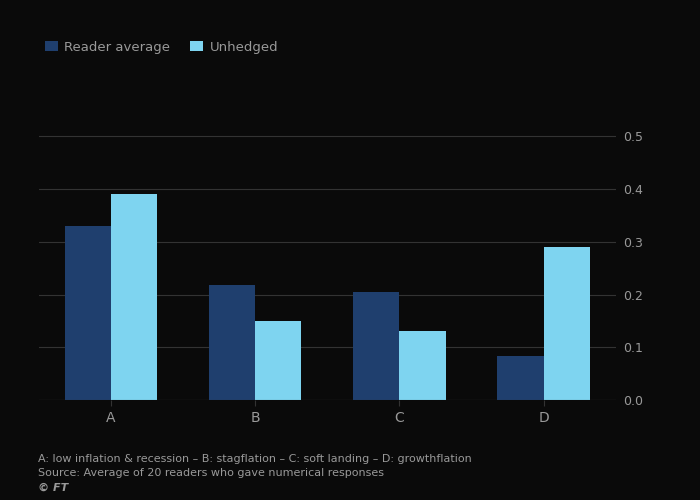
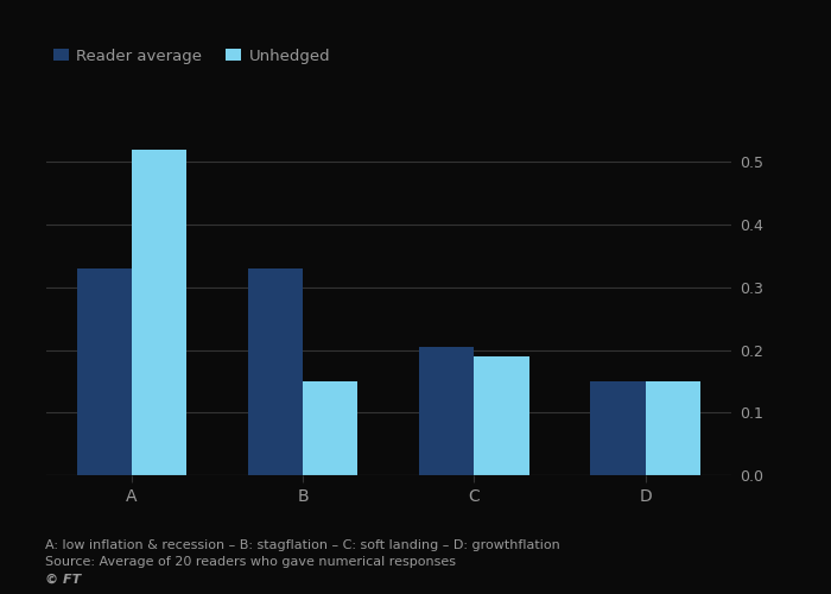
Unhedged/A: 0.39 -> 0.52
Reader average/B: 0.218 -> 0.330
Unhedged/C: 0.13 -> 0.19
Reader average/D: 0.084 -> 0.150
Unhedged/D: 0.29 -> 0.15
